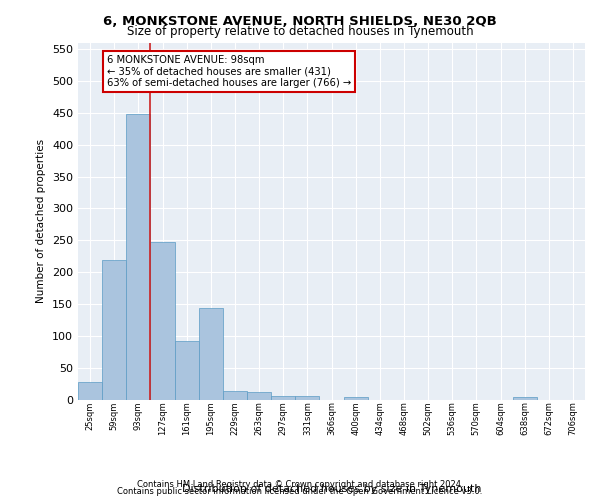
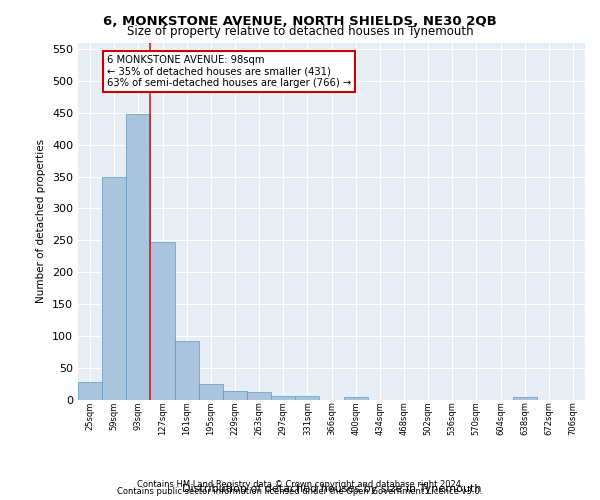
59sqm: 220 -> 350
195sqm: 144 -> 25
